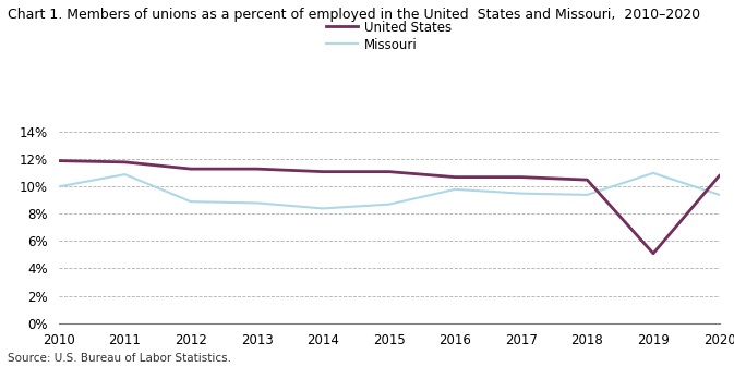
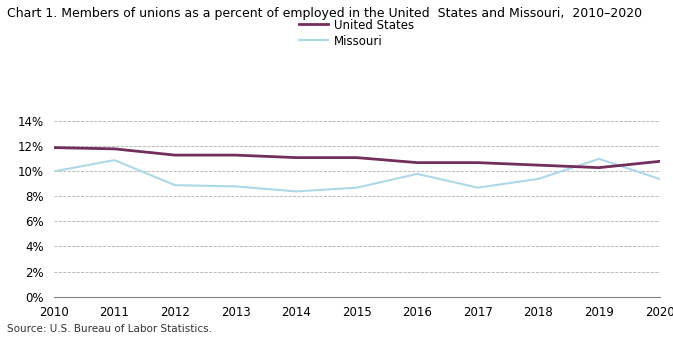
Missouri/2017: 9.5% -> 8.7%
United States/2019: 5.1% -> 10.3%
